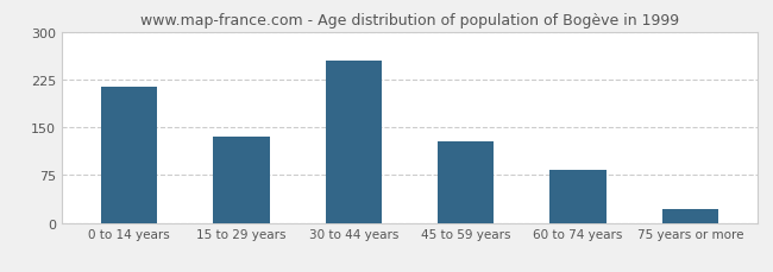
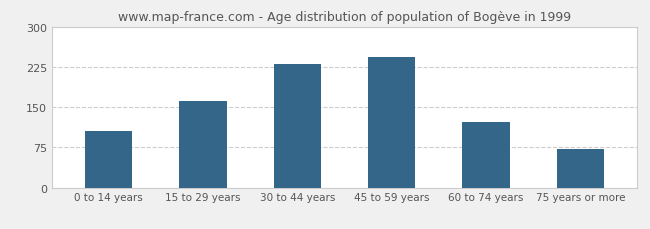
0 to 14 years: 213 -> 106
15 to 29 years: 135 -> 162
30 to 44 years: 255 -> 230
45 to 59 years: 128 -> 244
60 to 74 years: 84 -> 122
75 years or more: 22 -> 72
